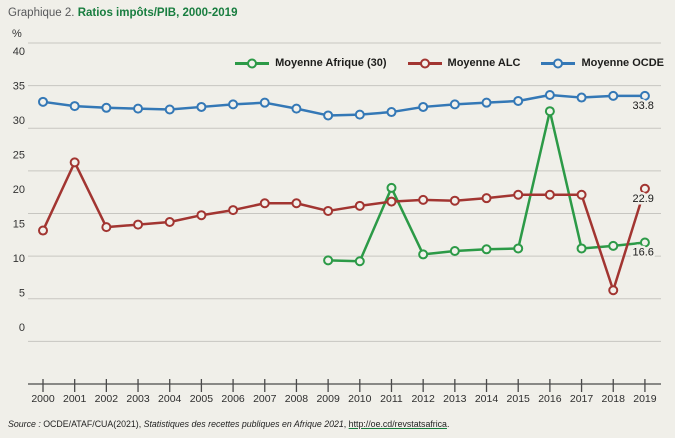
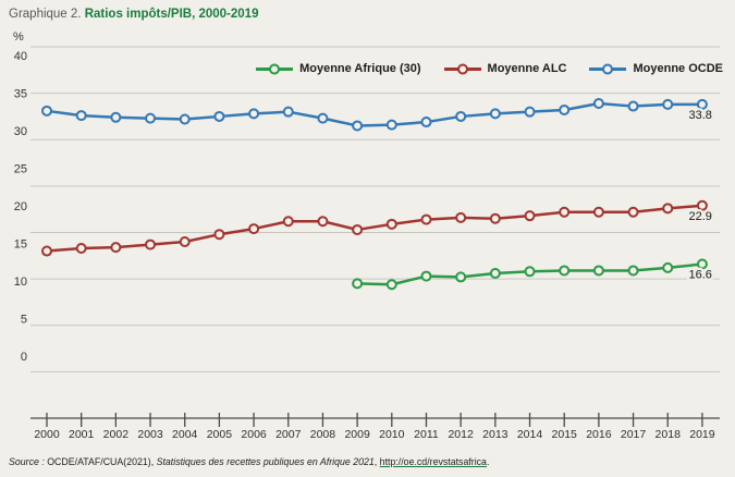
Moyenne ALC/2001: 26 -> 18
Moyenne Afrique (30)/2011: 23 -> 15
Moyenne Afrique (30)/2016: 32 -> 16
Moyenne ALC/2018: 11 -> 23
